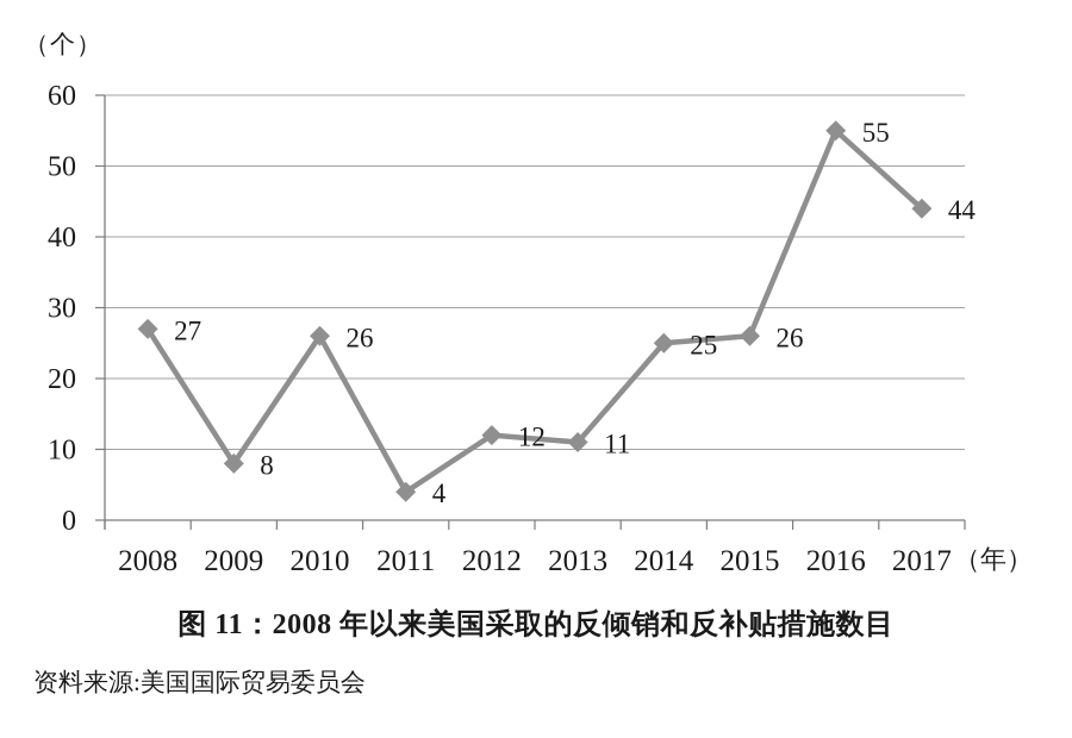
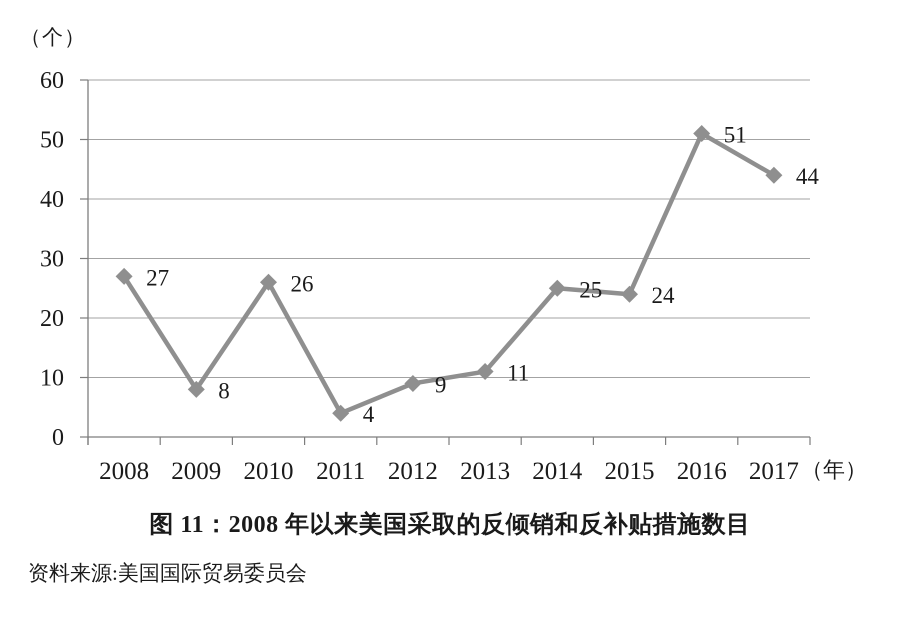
2012: 12 -> 9
2015: 26 -> 24
2016: 55 -> 51
